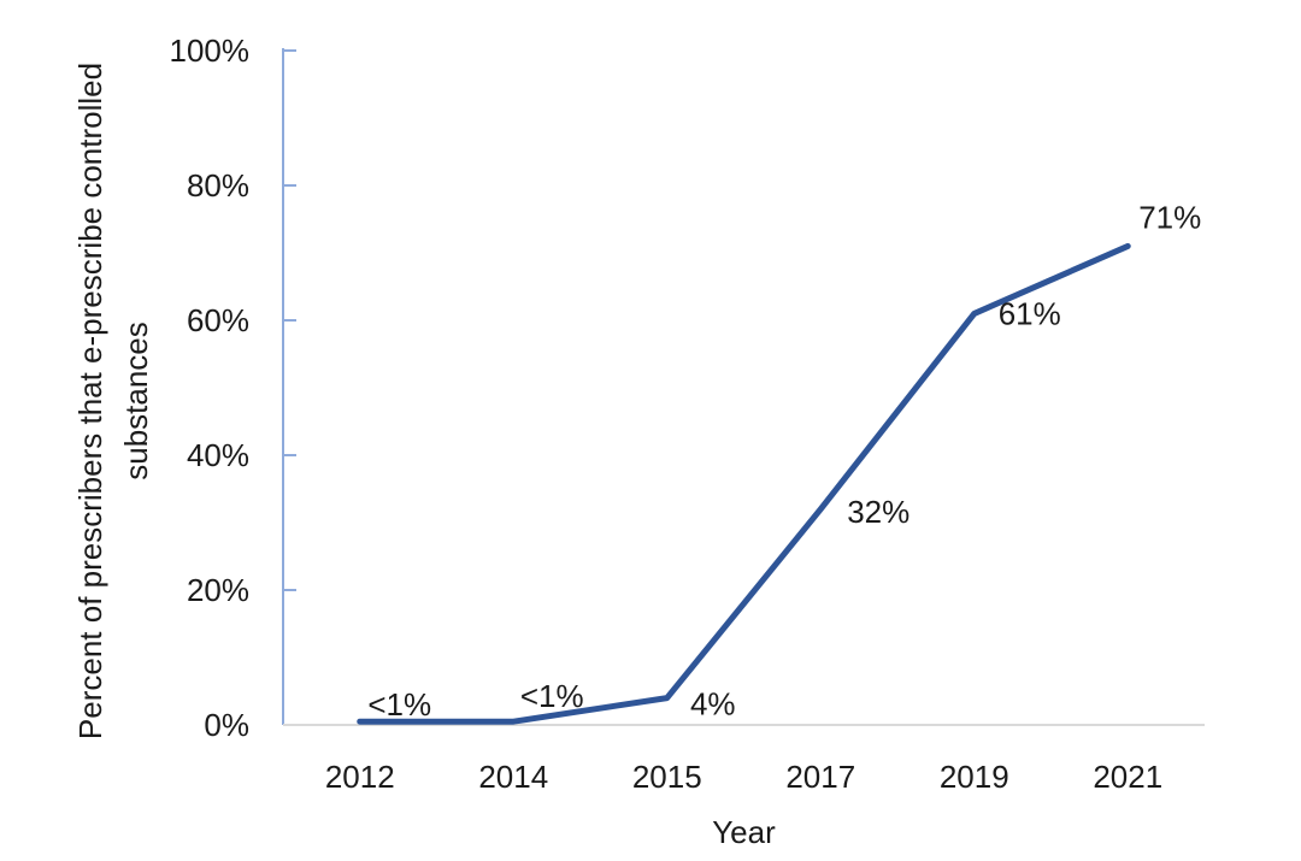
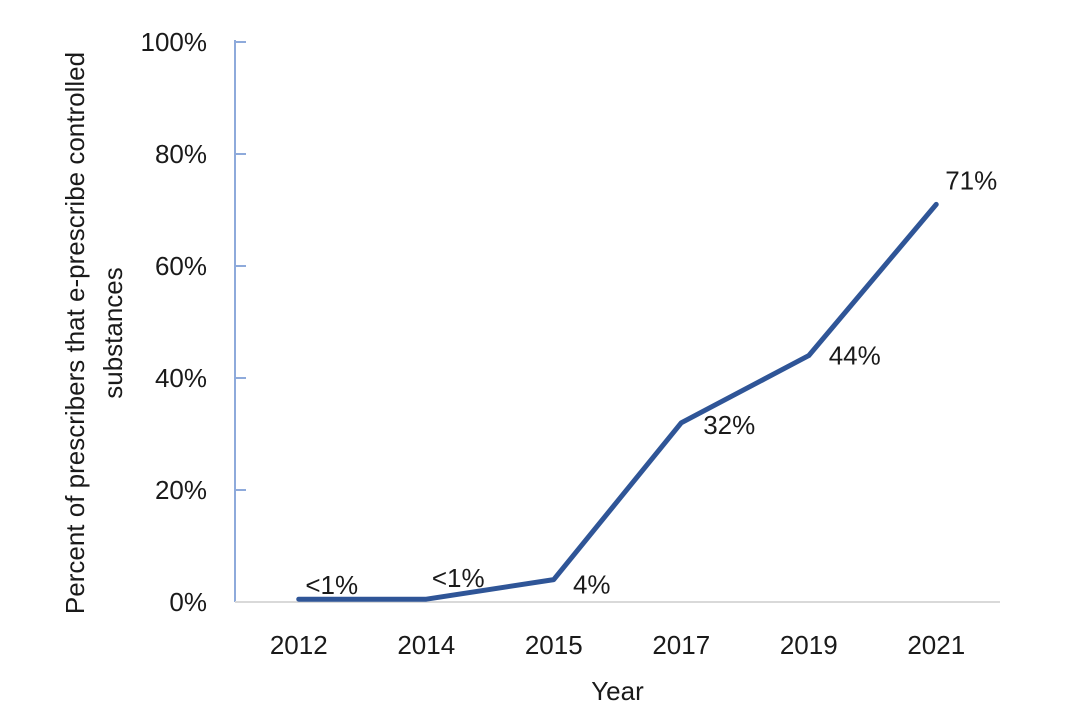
2019: 61% -> 44%
